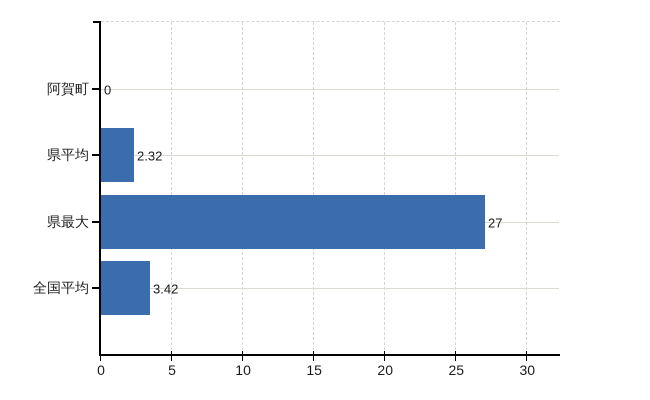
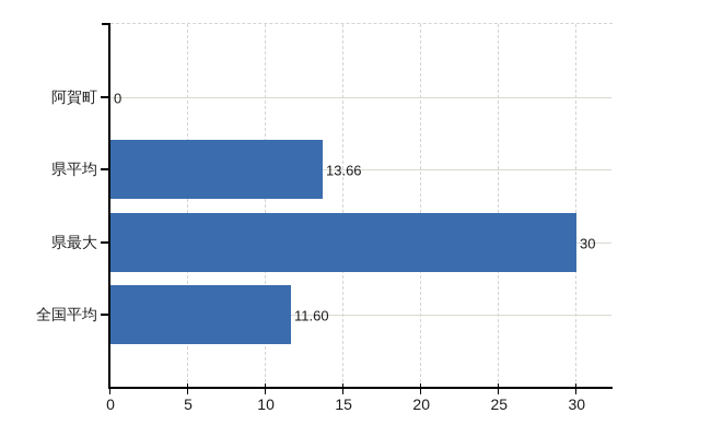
県平均: 2.32 -> 13.66
県最大: 27 -> 30
全国平均: 3.42 -> 11.60
